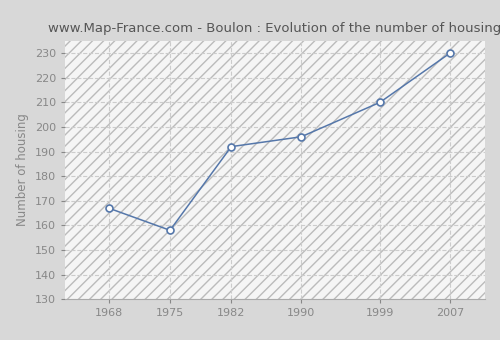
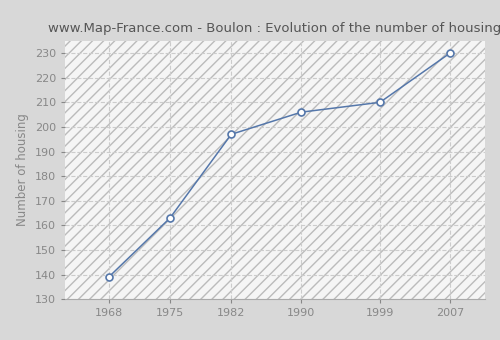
1968: 167 -> 139
1975: 158 -> 163
1982: 192 -> 197
1990: 196 -> 206
